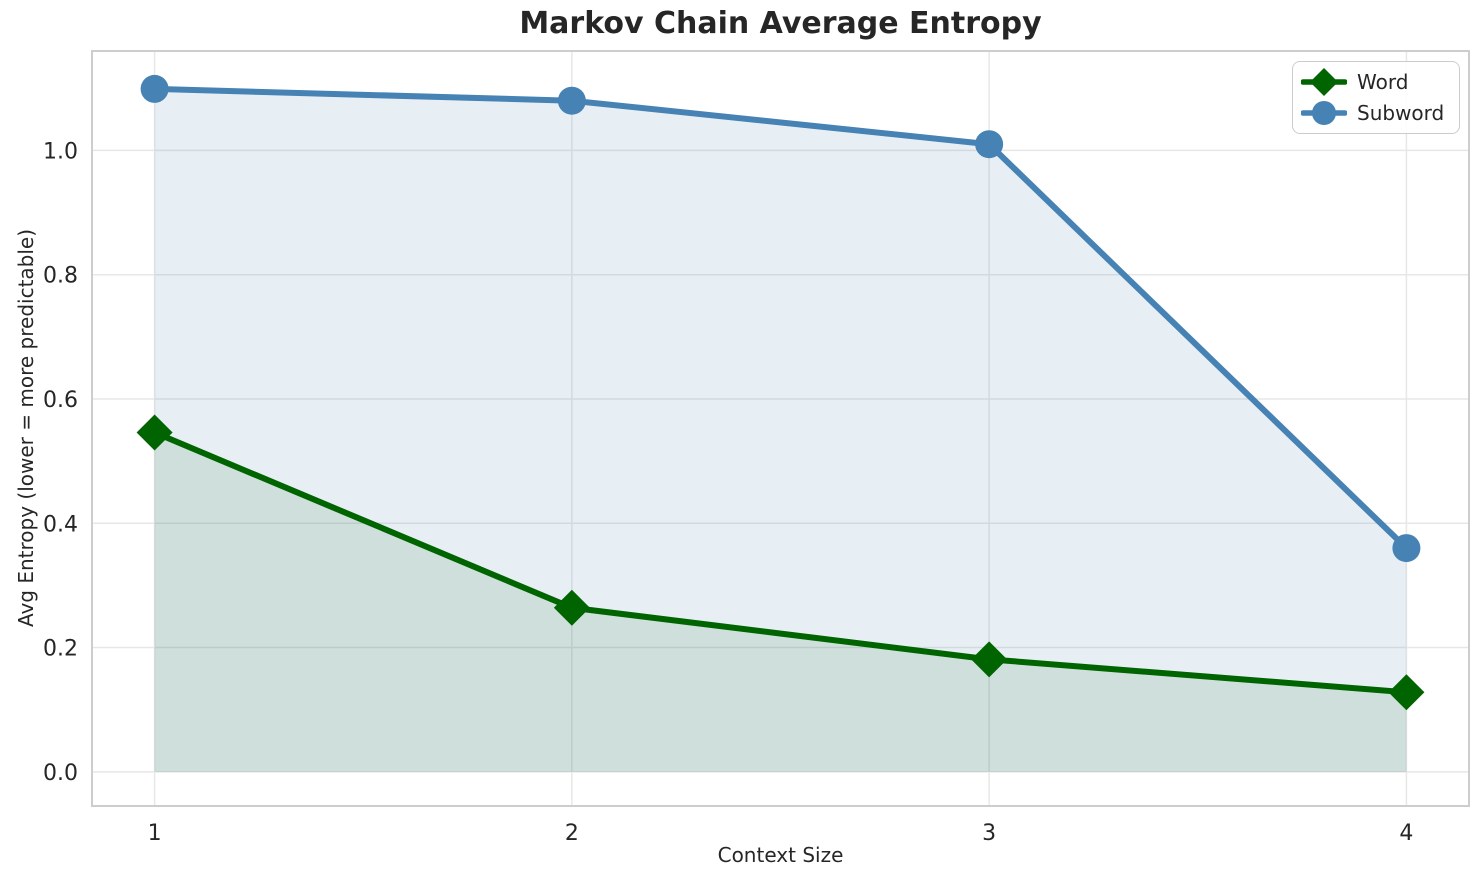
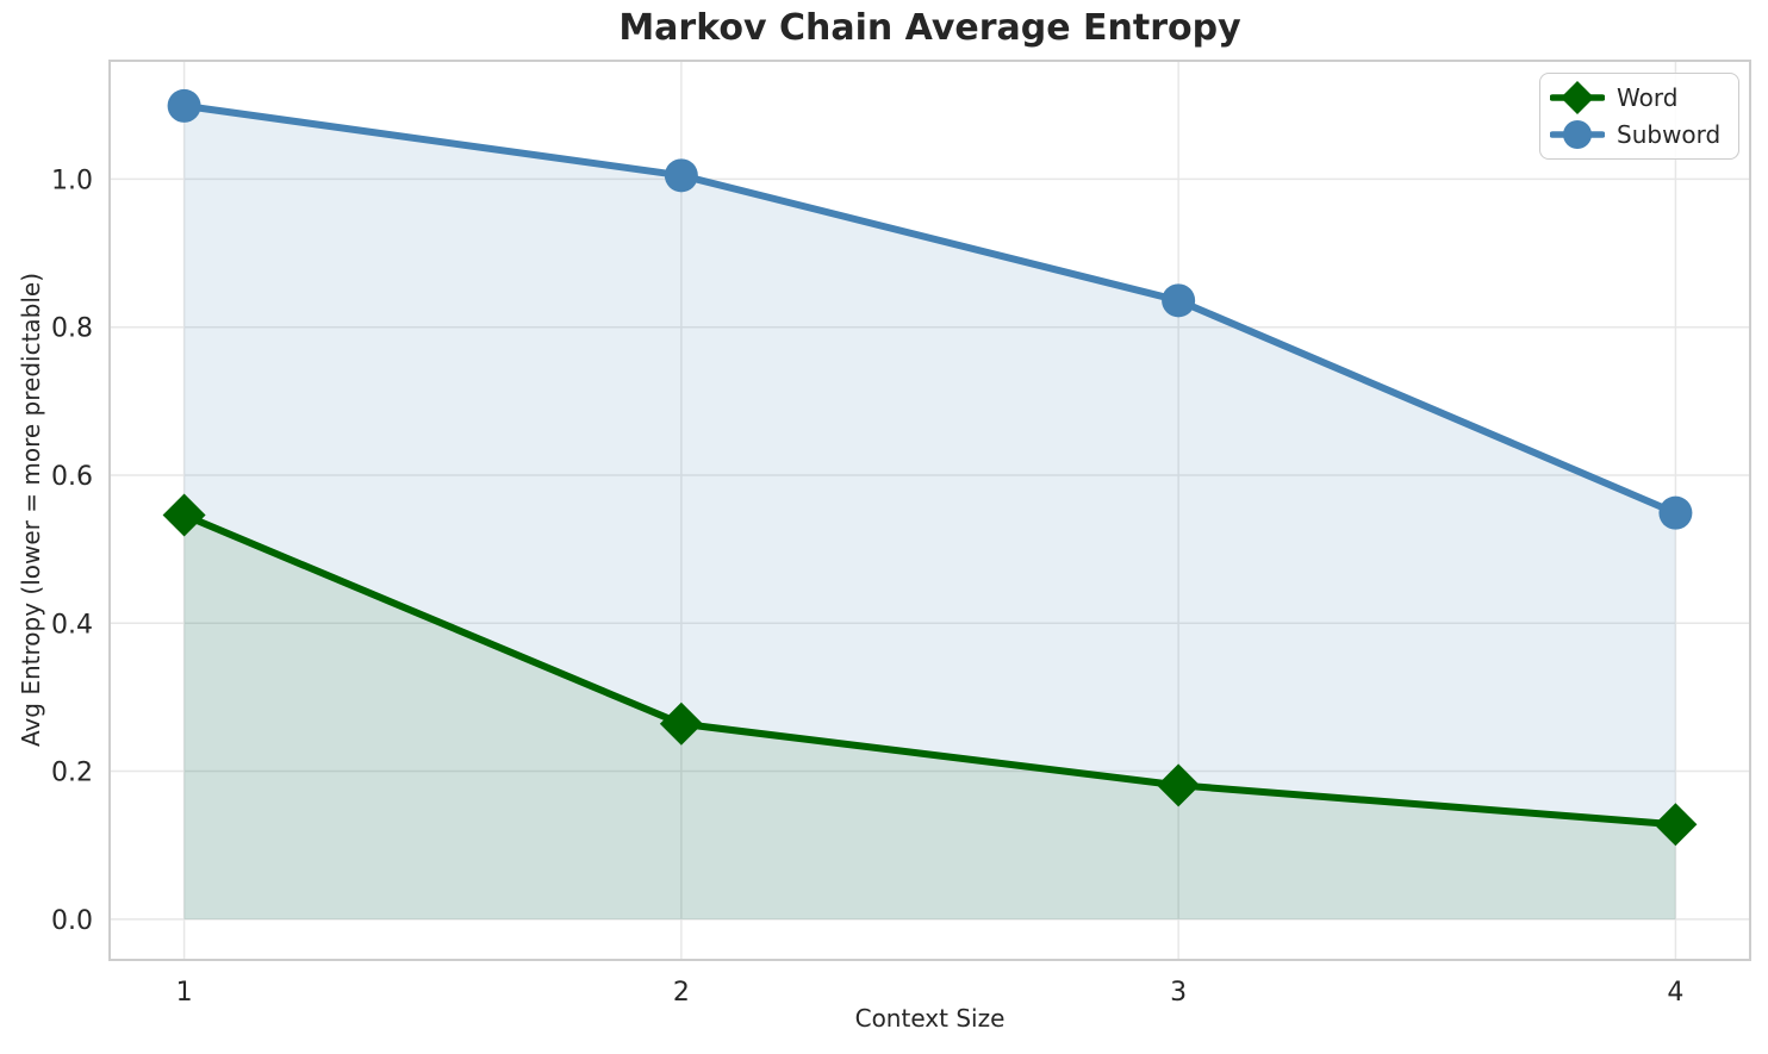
Subword/2: 1.08 -> 1.00
Subword/3: 1.01 -> 0.84
Subword/4: 0.36 -> 0.55
